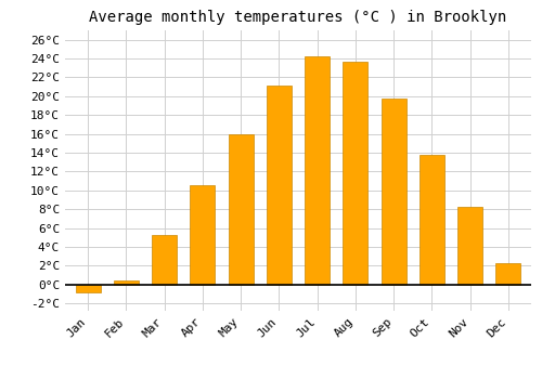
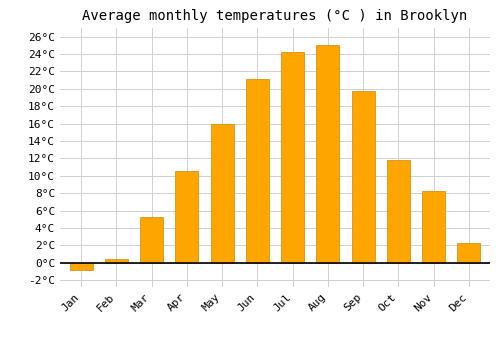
Aug: 23.7°C -> 25.0°C
Oct: 13.8°C -> 11.8°C
